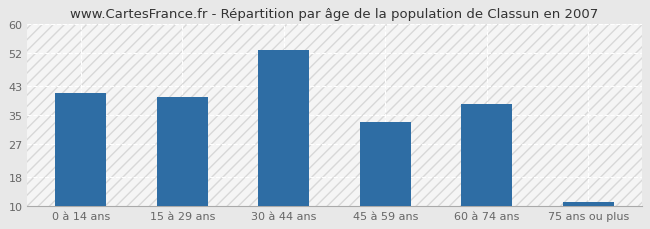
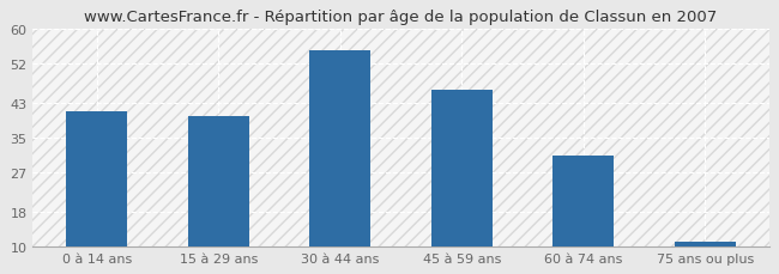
30 à 44 ans: 53 -> 55
45 à 59 ans: 33 -> 46
60 à 74 ans: 38 -> 31
